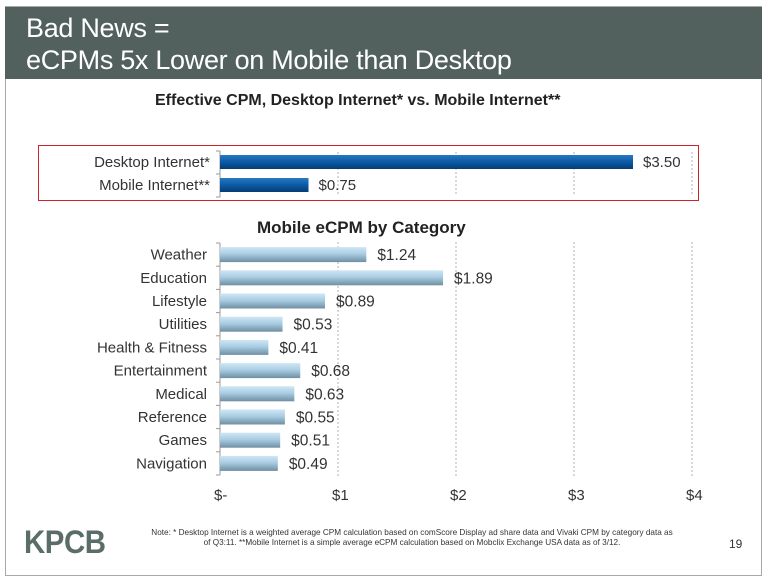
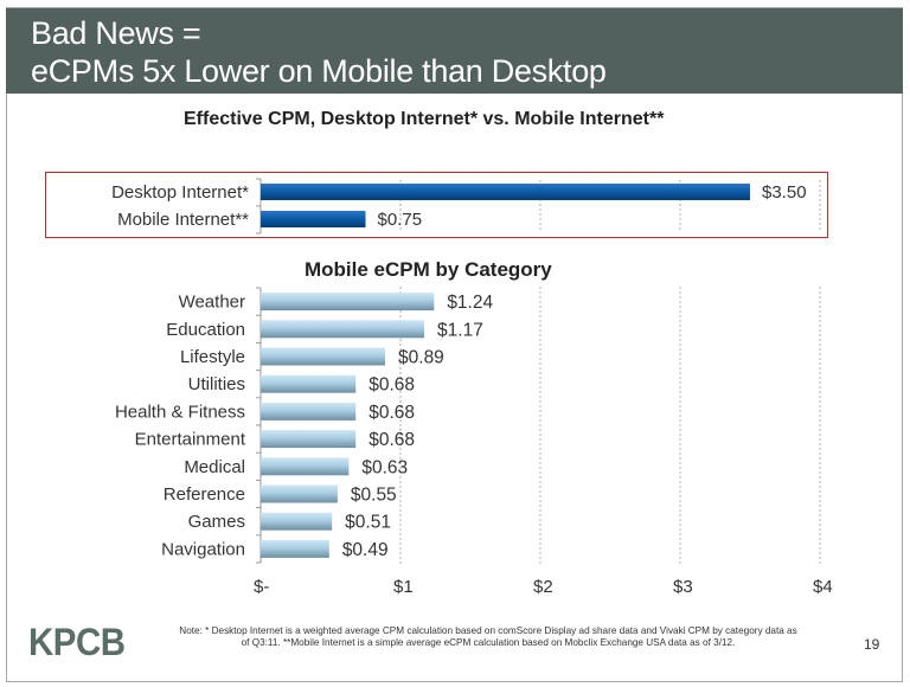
Mobile eCPM by Category/Education: $1.89 -> $1.17
Mobile eCPM by Category/Utilities: $0.53 -> $0.68
Mobile eCPM by Category/Health & Fitness: $0.41 -> $0.68
